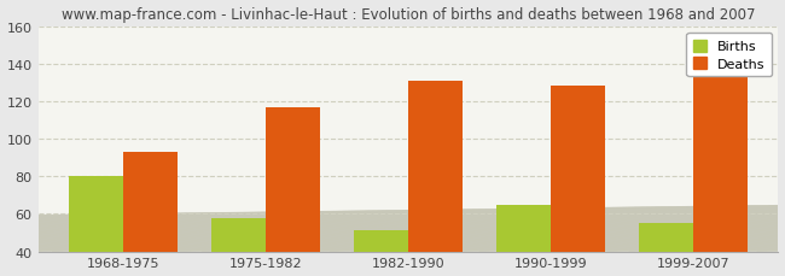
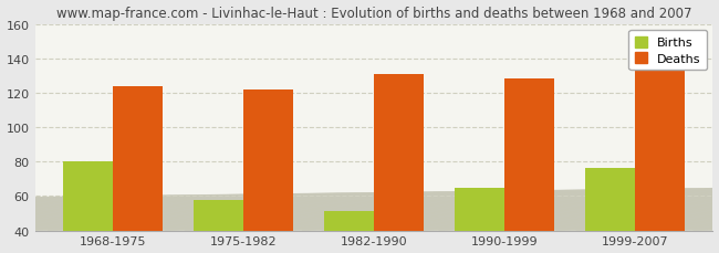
Deaths/1968-1975: 93 -> 124
Deaths/1975-1982: 117 -> 122
Births/1999-2007: 55 -> 76
